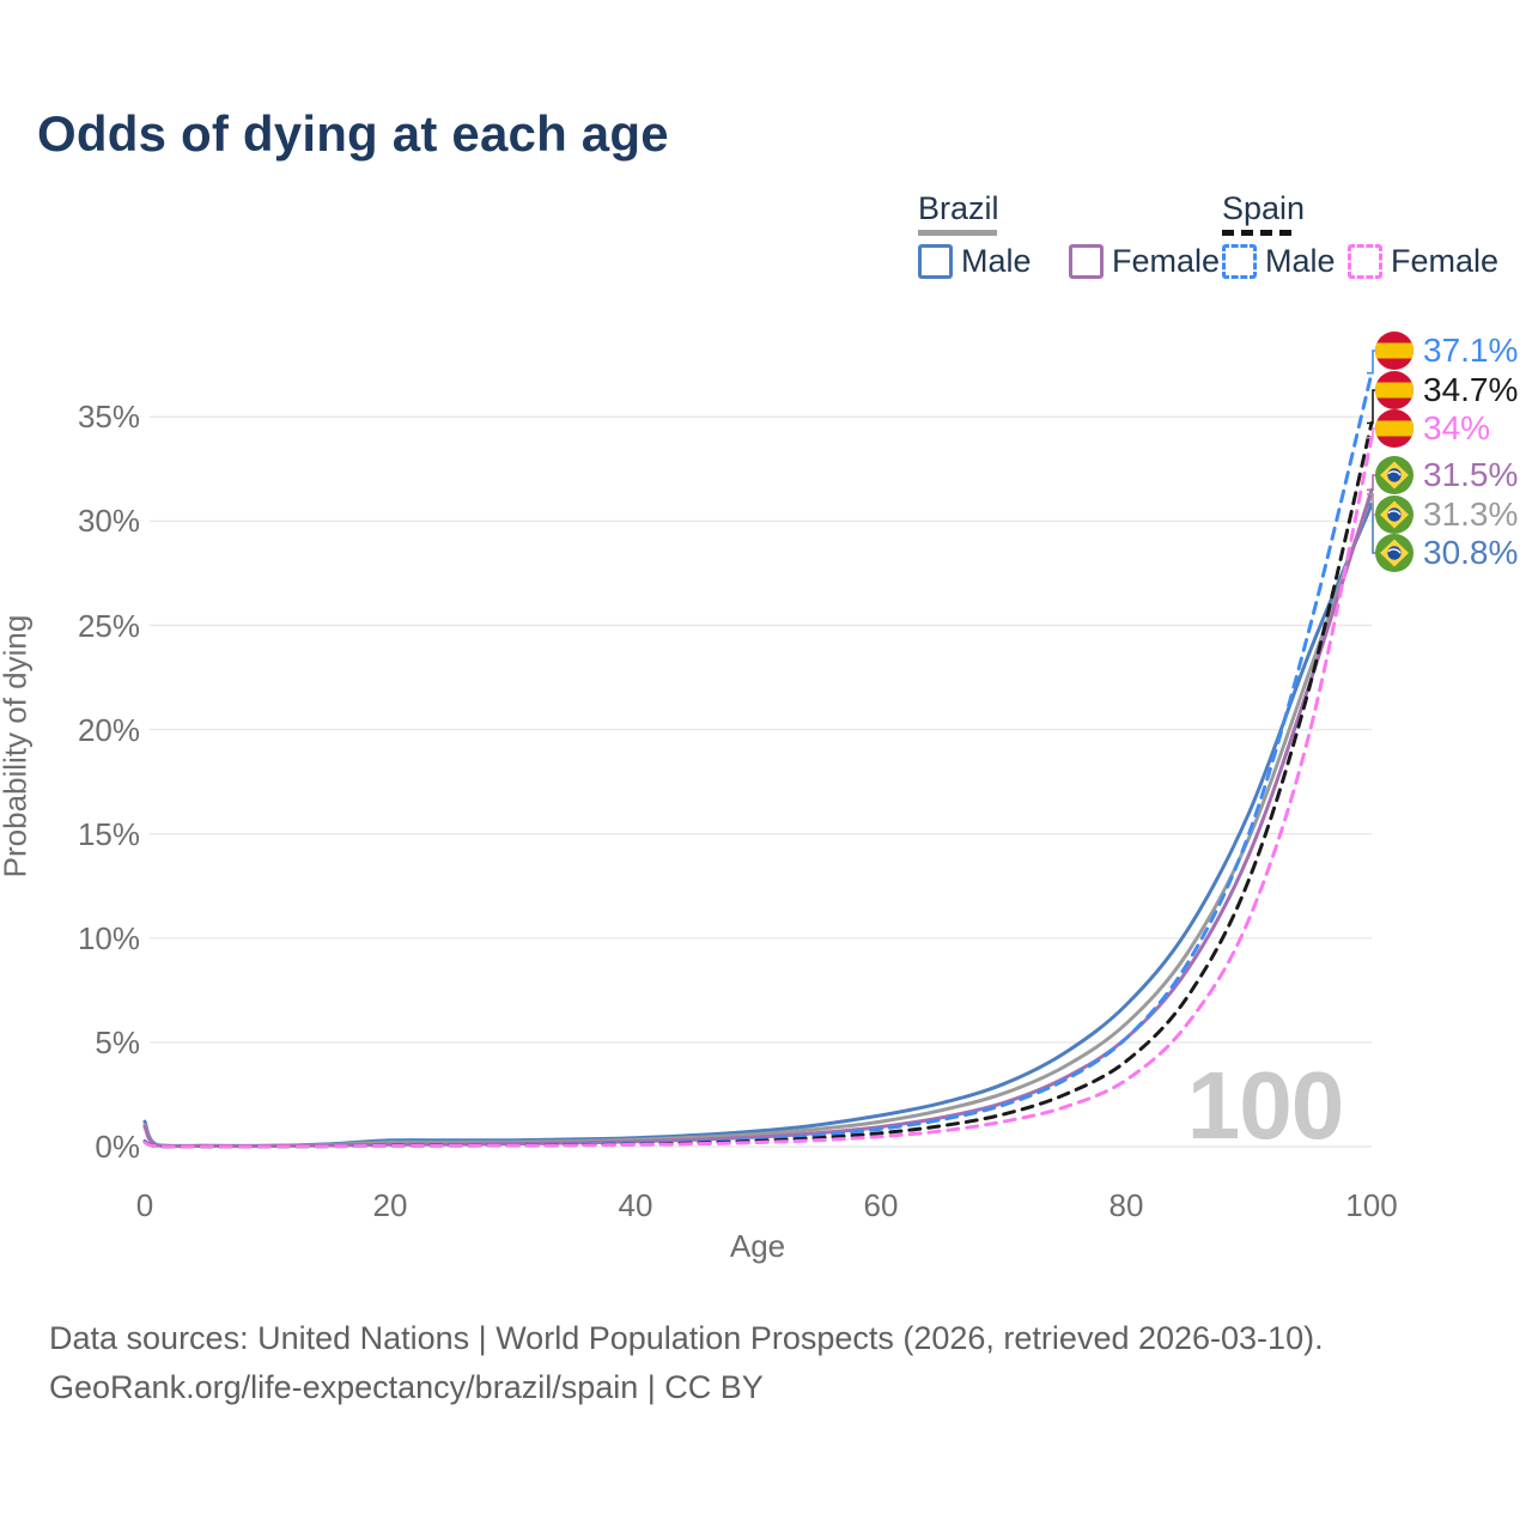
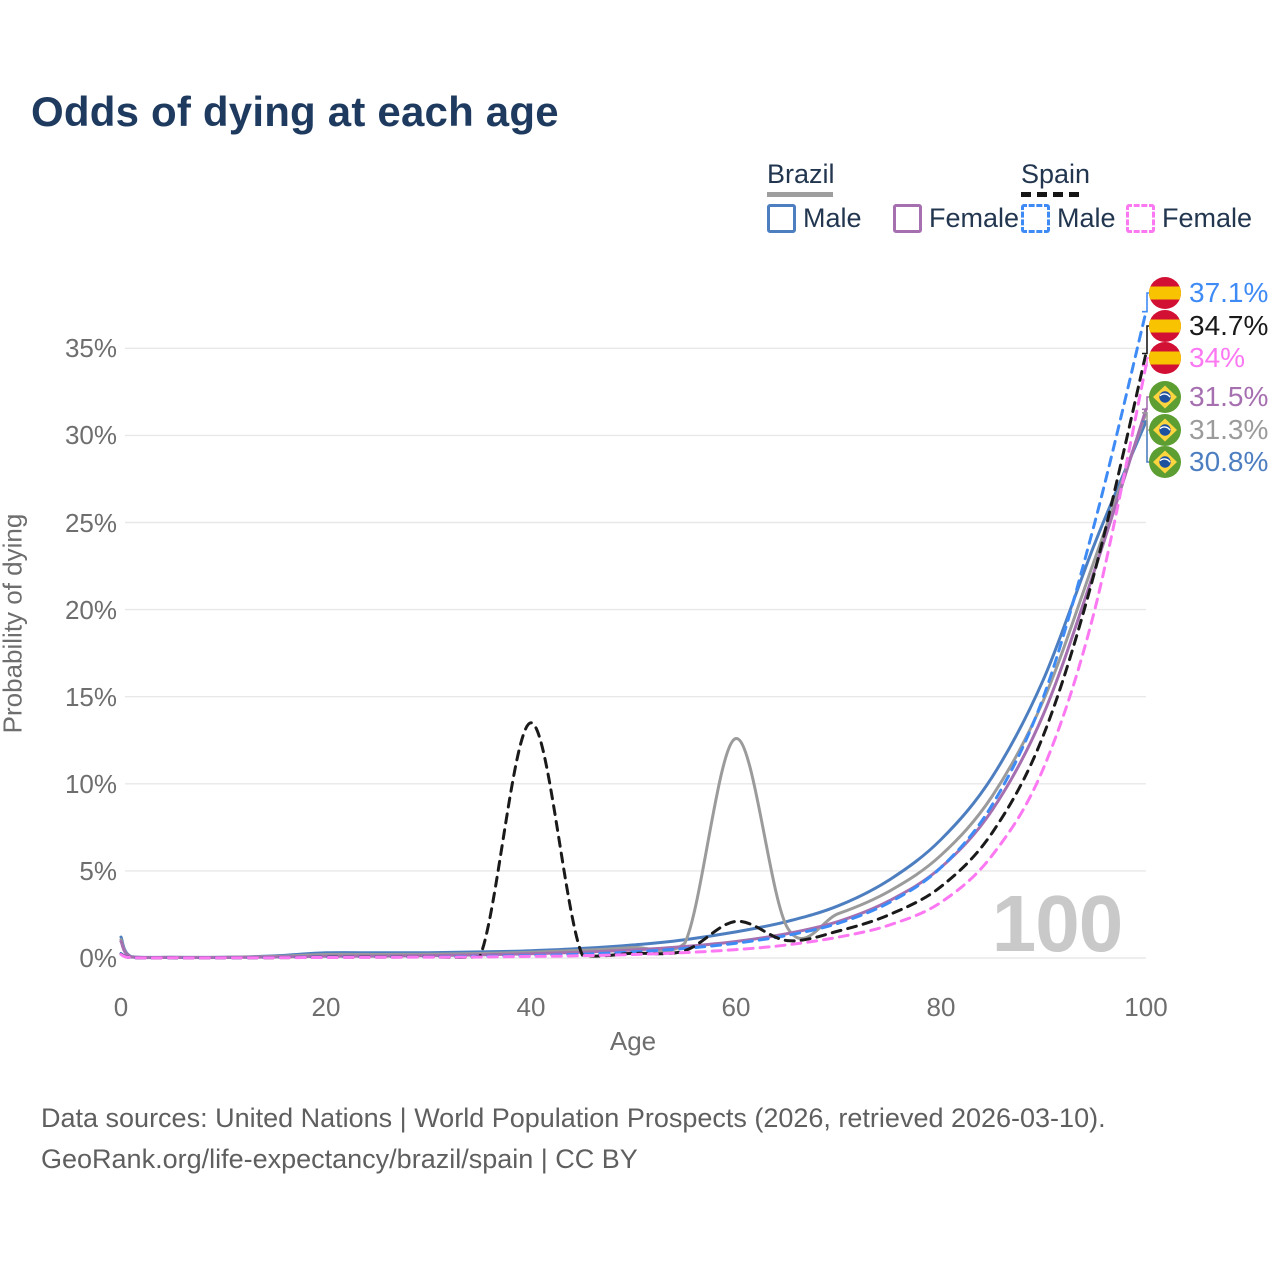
Spain/40: 0.1% -> 13.5%
Brazil/60: 1.2% -> 12.6%
Spain/60: 0.7% -> 2.1%
